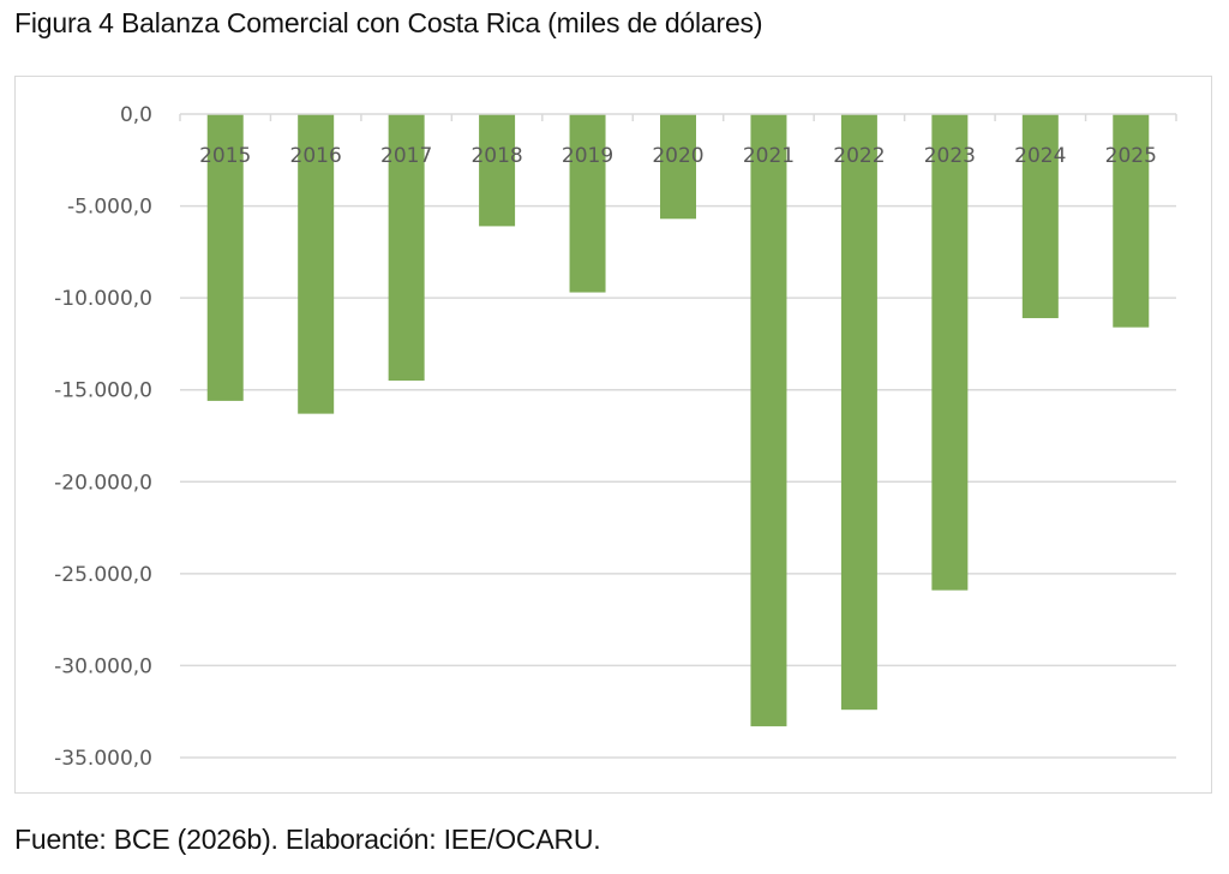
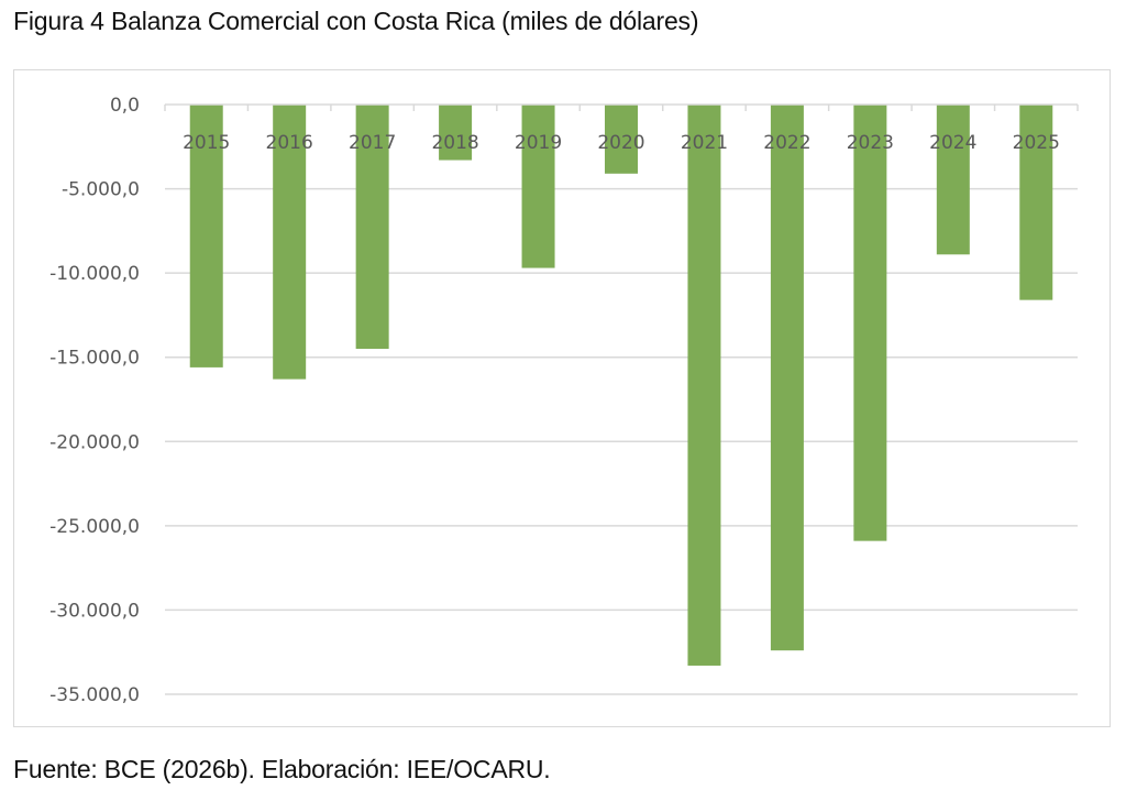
2018: -6100 -> -3300
2020: -5700 -> -4100
2024: -11100 -> -8900
